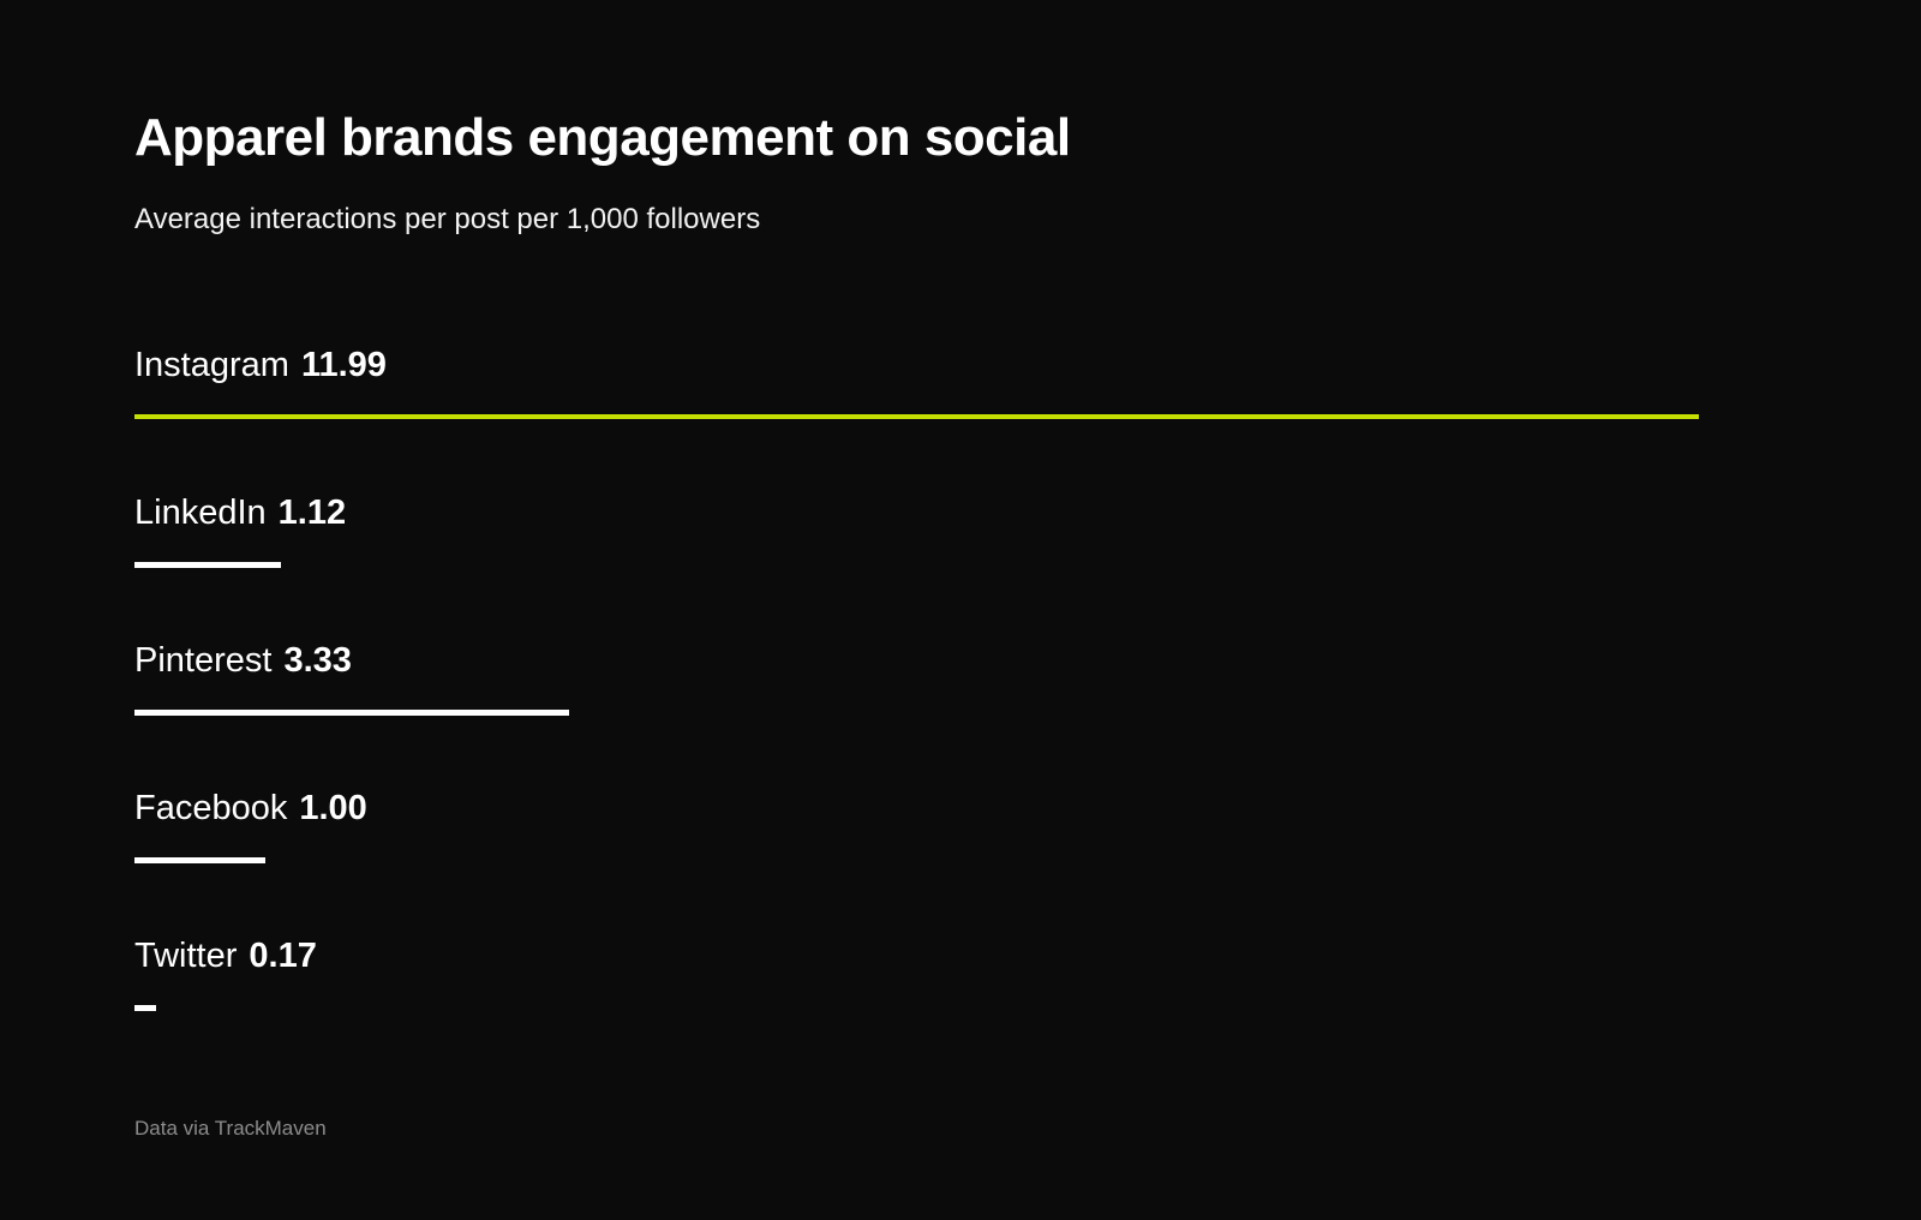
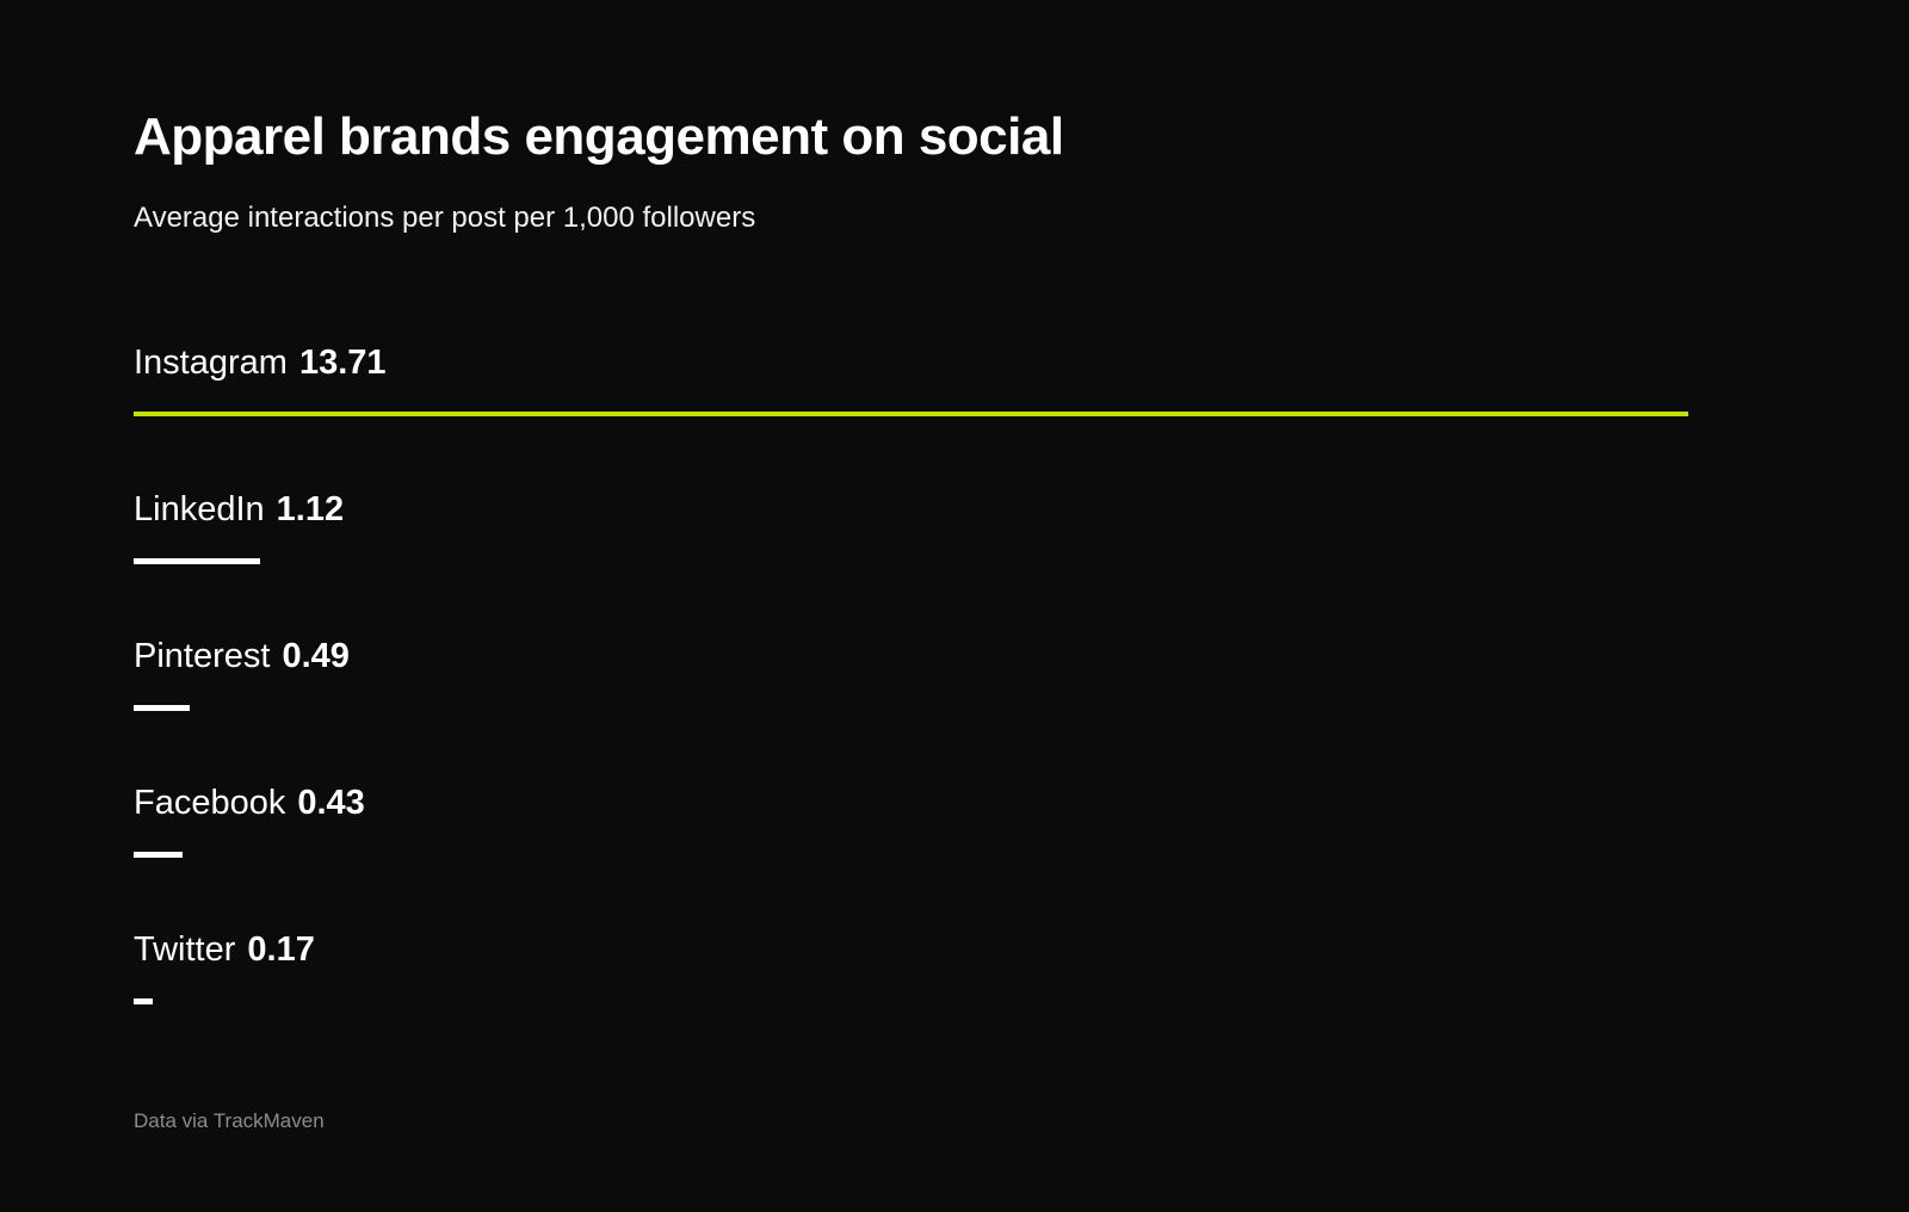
Instagram: 11.99 -> 13.71
Pinterest: 3.33 -> 0.49
Facebook: 1.00 -> 0.43
